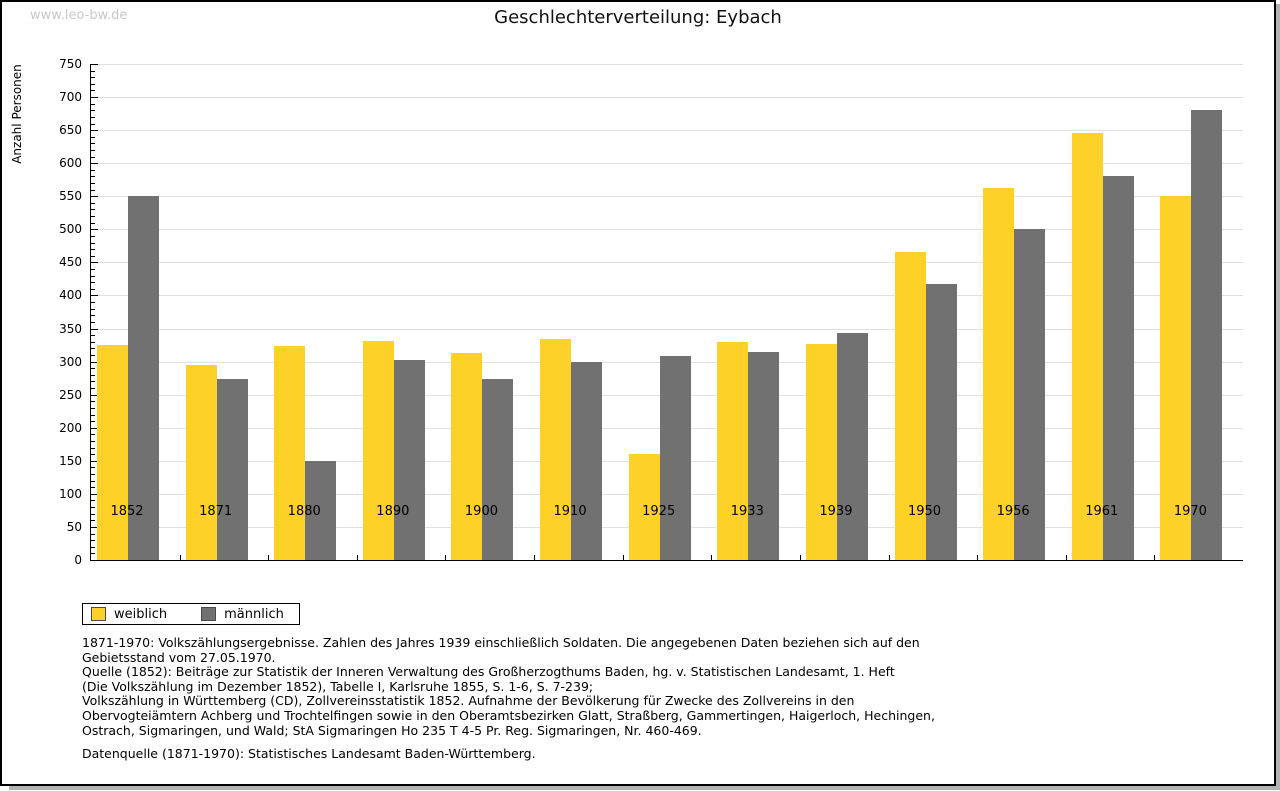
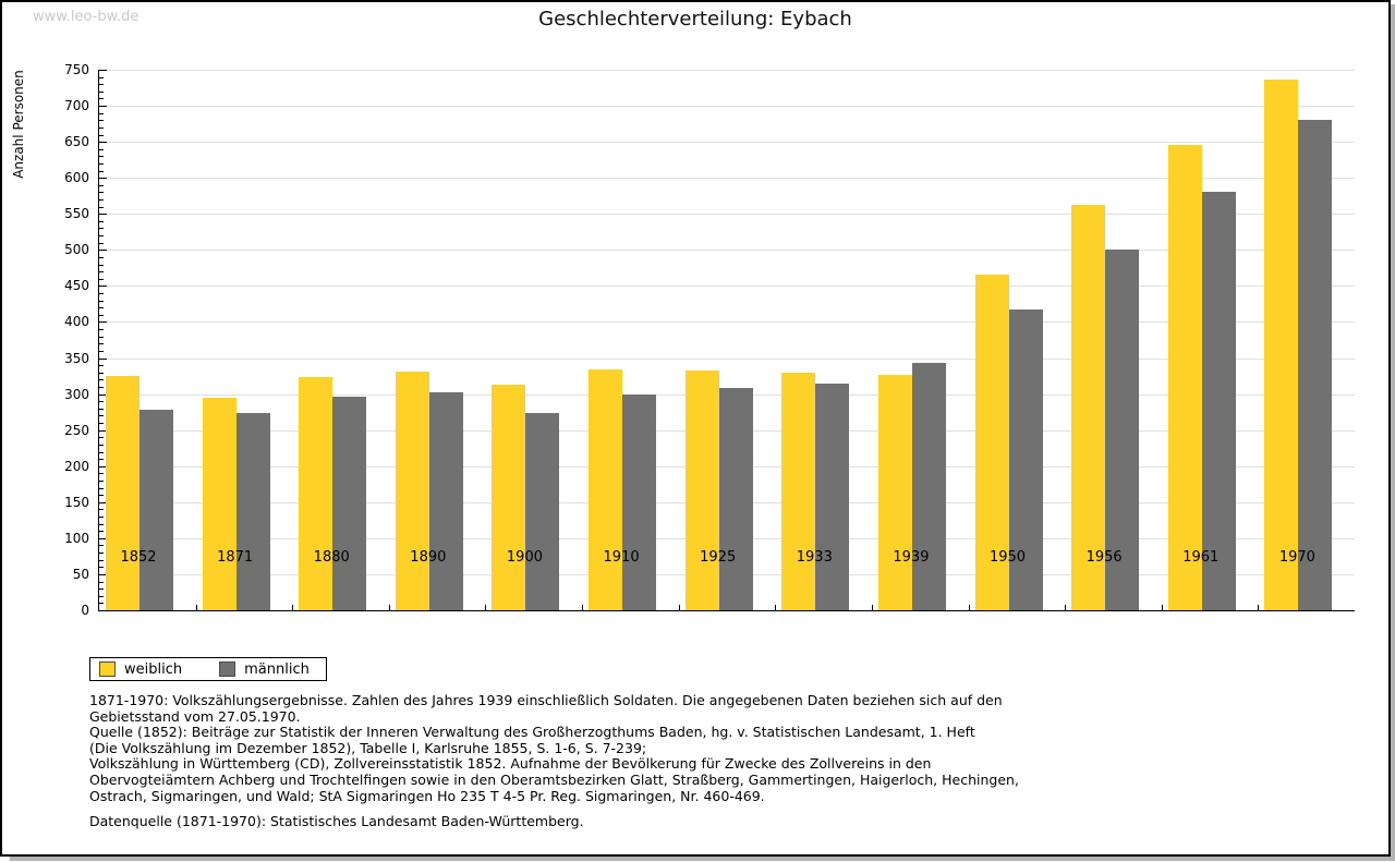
männlich/1852: 550 -> 280
männlich/1880: 150 -> 300
weiblich/1925: 160 -> 330
weiblich/1970: 550 -> 740
